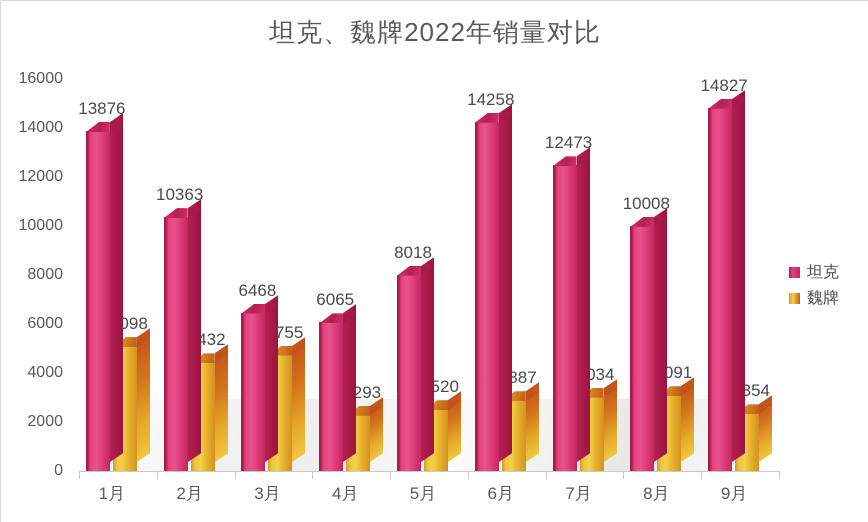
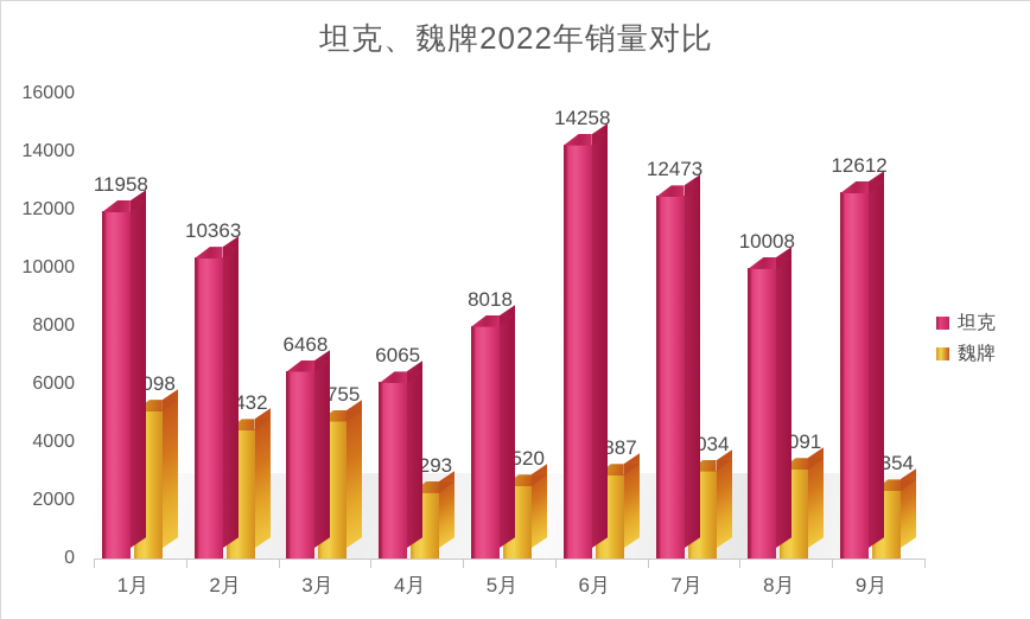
坦克/1月: 13876 -> 11958
坦克/9月: 14827 -> 12612
